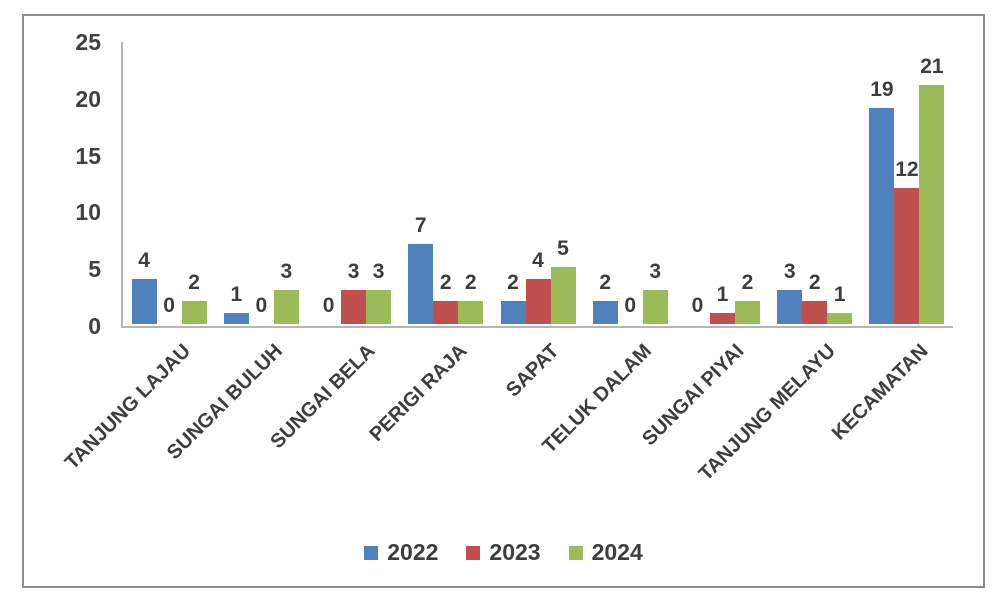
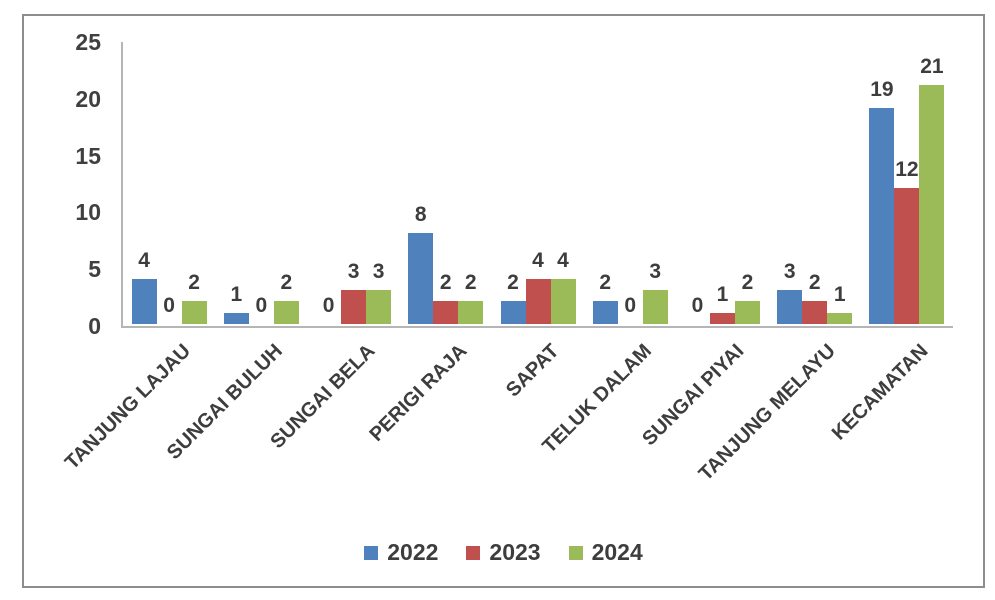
2024/SUNGAI BULUH: 3 -> 2
2022/PERIGI RAJA: 7 -> 8
2024/SAPAT: 5 -> 4
